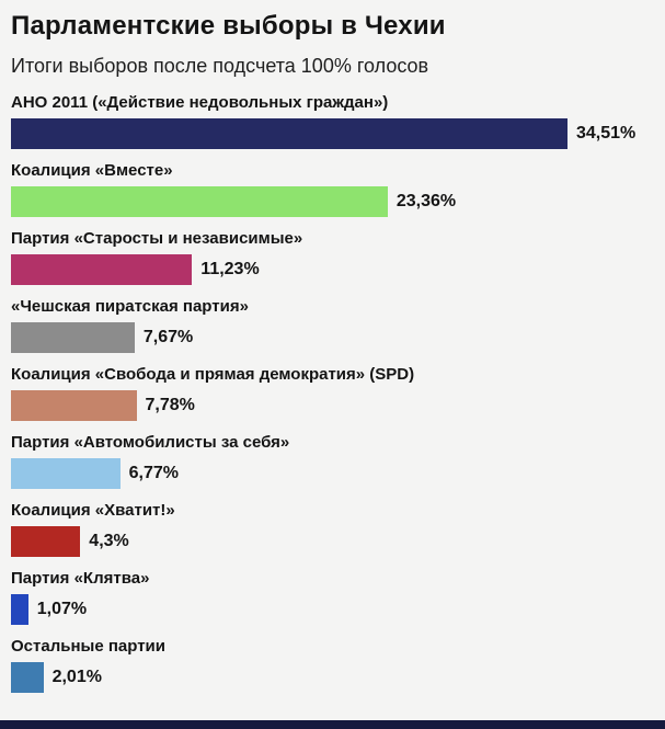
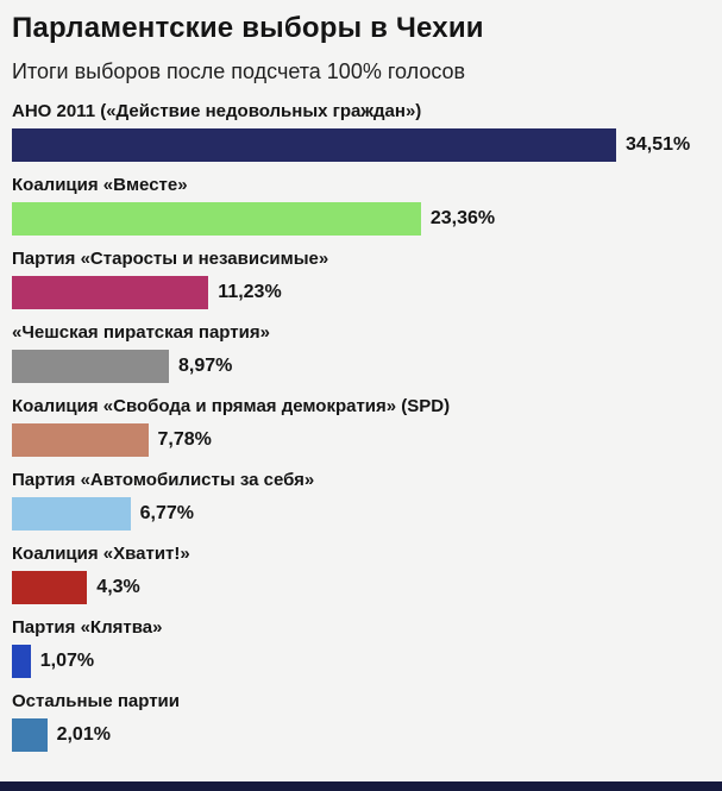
«Чешская пиратская партия»: 7,67% -> 8,97%
